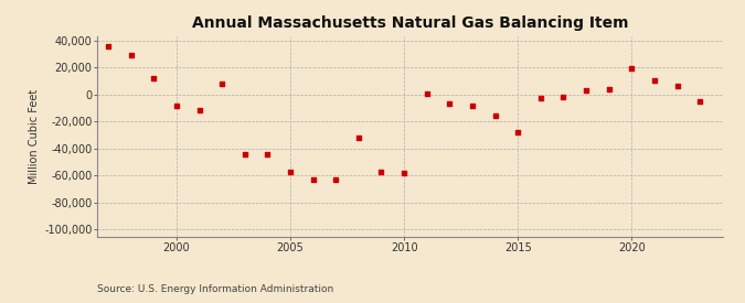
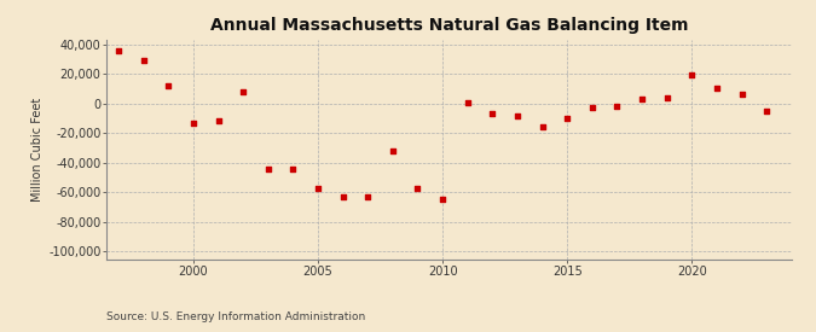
2000: -8,000 -> -13,000
2010: -58,000 -> -65,000
2015: -28,000 -> -10,000
